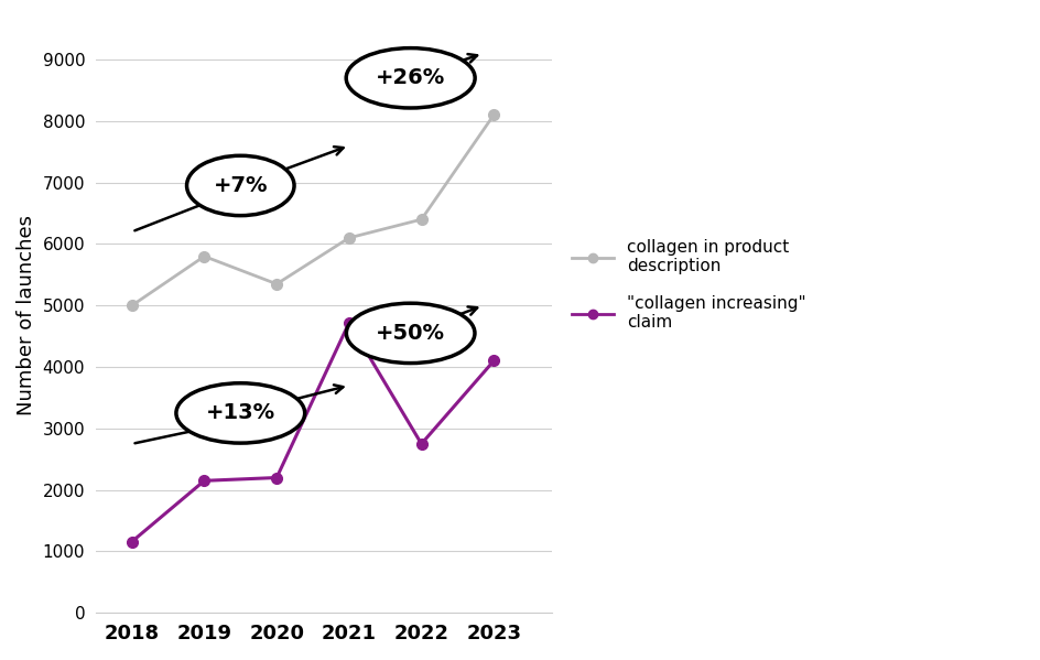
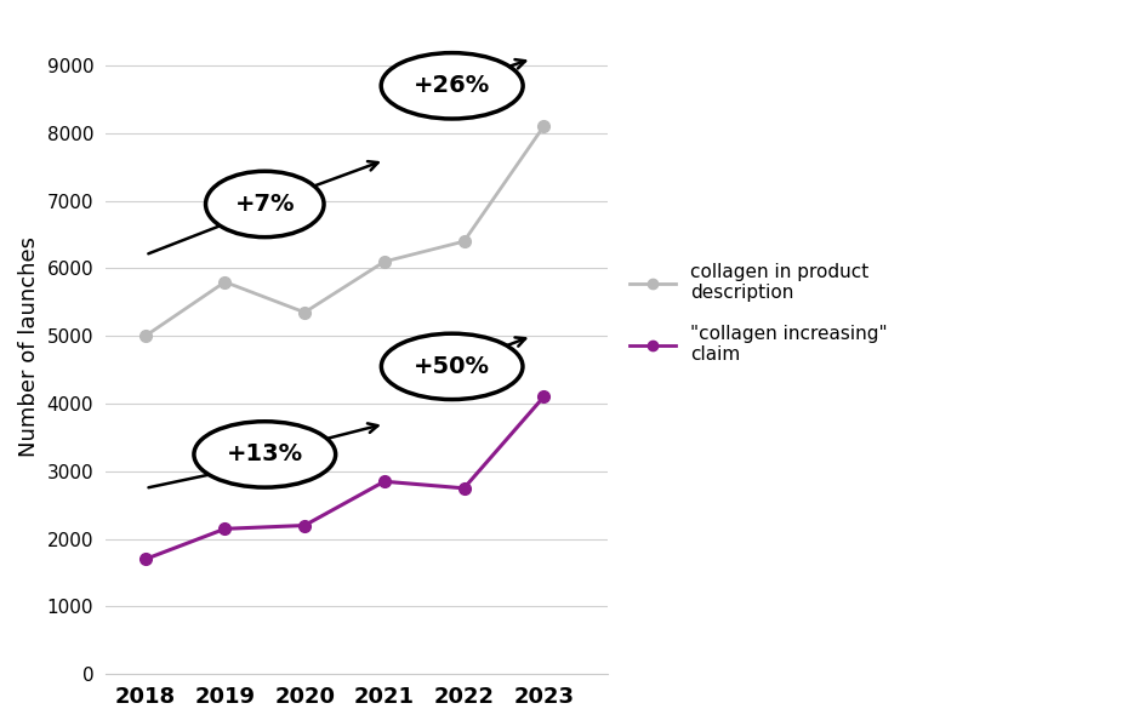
"collagen increasing" claim/2018: 1160 -> 1700
"collagen increasing" claim/2021: 4720 -> 2850
